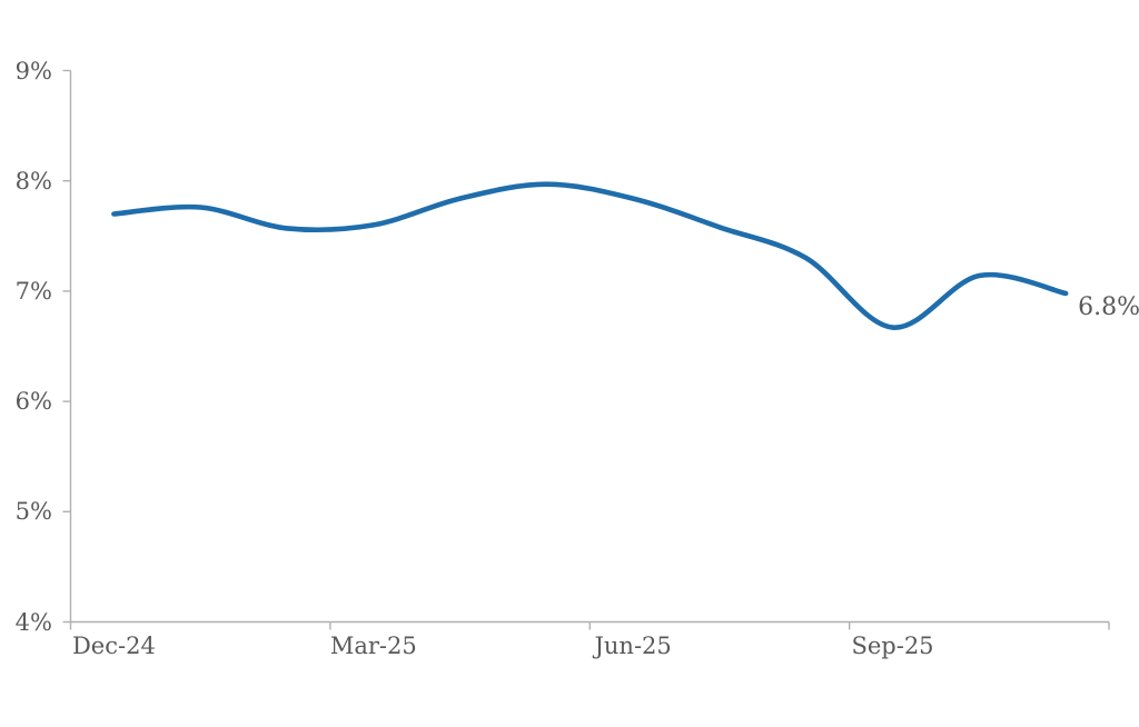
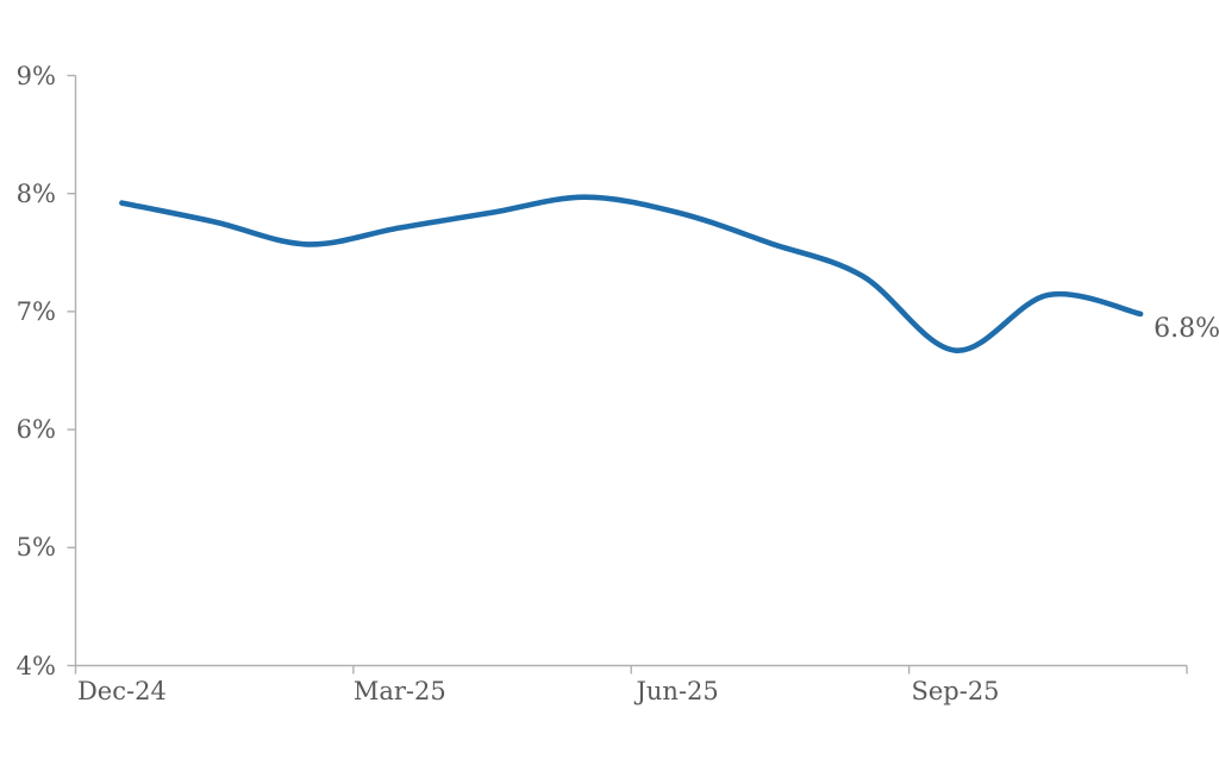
Dec-24: 7.7% -> 7.9%
Mar-25: 7.6% -> 7.7%
